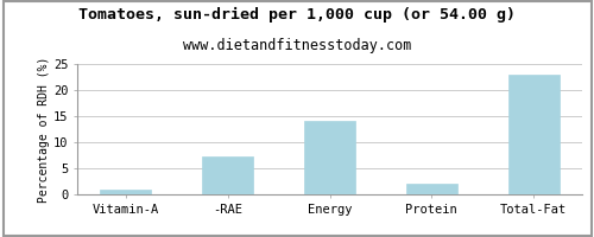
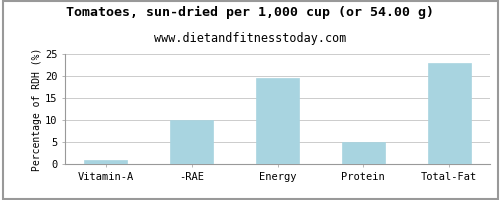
-RAE: 7.2 -> 10.0
Energy: 14.2 -> 19.5
Protein: 2.0 -> 5.0
